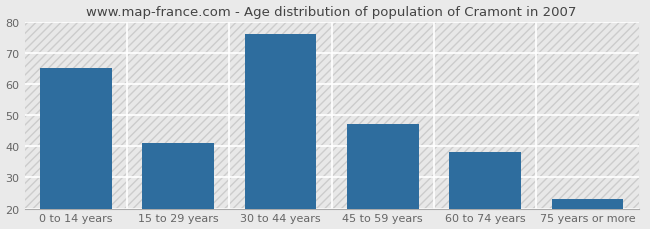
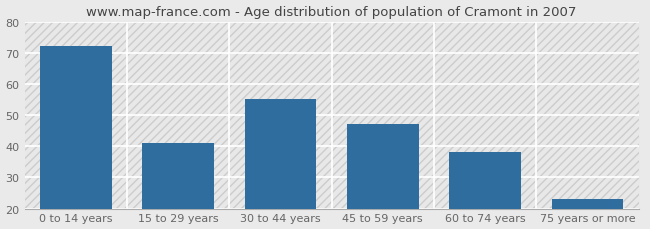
0 to 14 years: 65 -> 72
30 to 44 years: 76 -> 55
